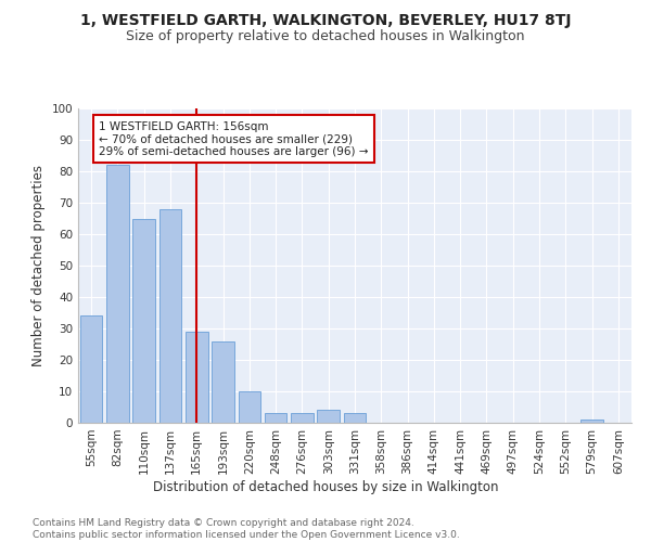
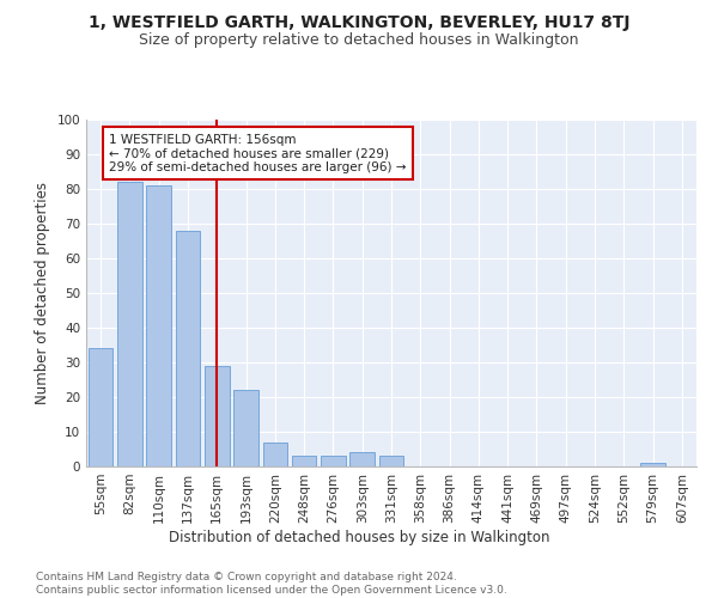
110sqm: 65 -> 81
193sqm: 26 -> 22
220sqm: 10 -> 7
